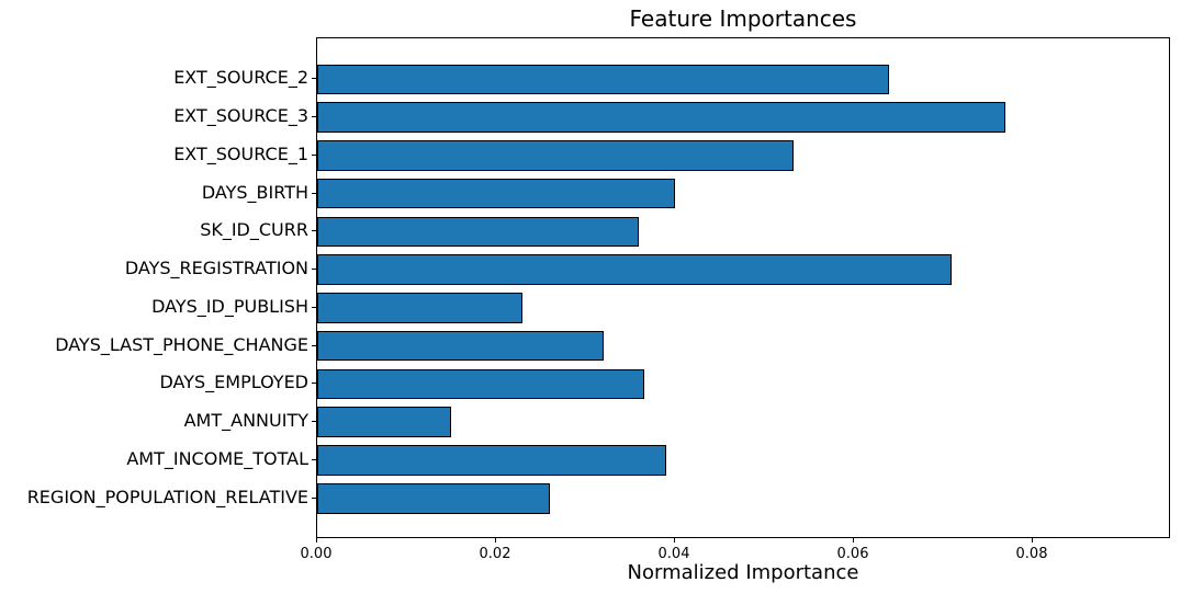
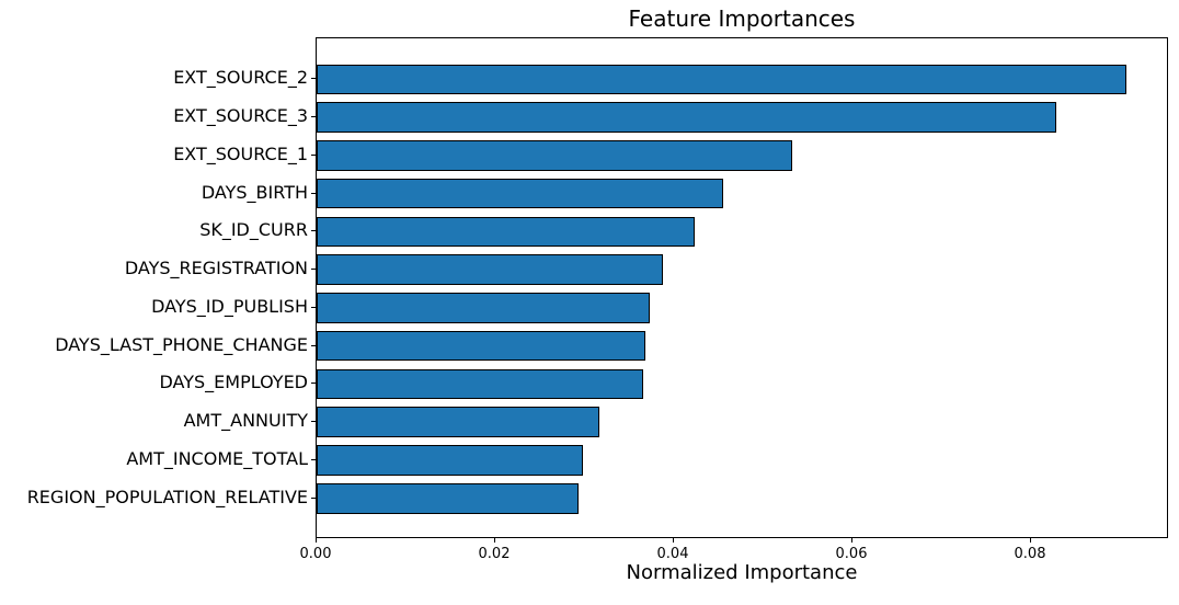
EXT_SOURCE_2: 0.064 -> 0.091
EXT_SOURCE_3: 0.077 -> 0.083
DAYS_BIRTH: 0.040 -> 0.046
SK_ID_CURR: 0.036 -> 0.042
DAYS_REGISTRATION: 0.071 -> 0.039
DAYS_ID_PUBLISH: 0.023 -> 0.037
DAYS_LAST_PHONE_CHANGE: 0.032 -> 0.037
AMT_ANNUITY: 0.015 -> 0.032
AMT_INCOME_TOTAL: 0.039 -> 0.030
REGION_POPULATION_RELATIVE: 0.026 -> 0.029
